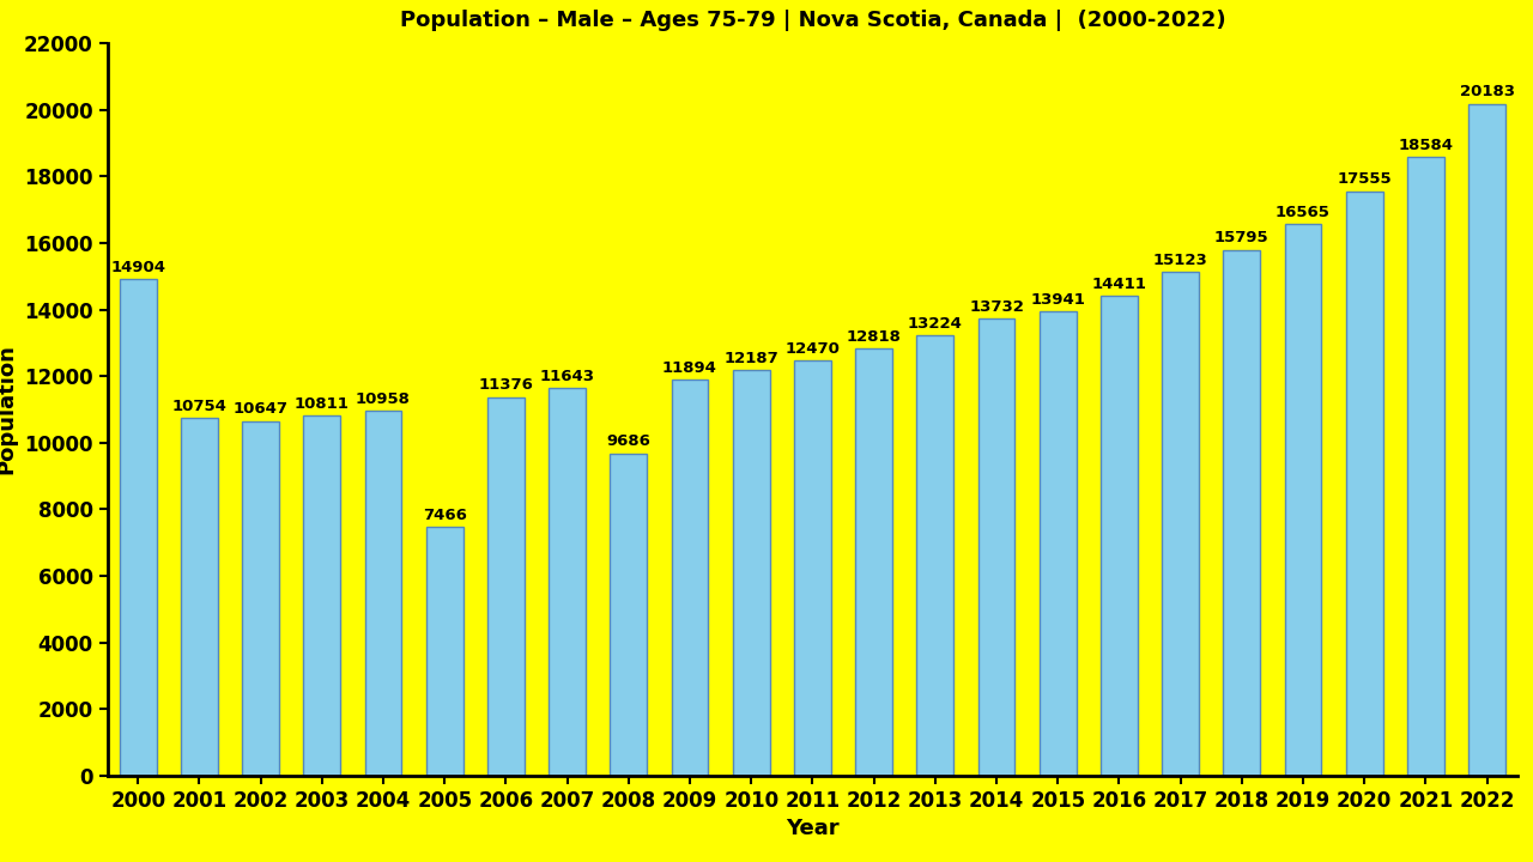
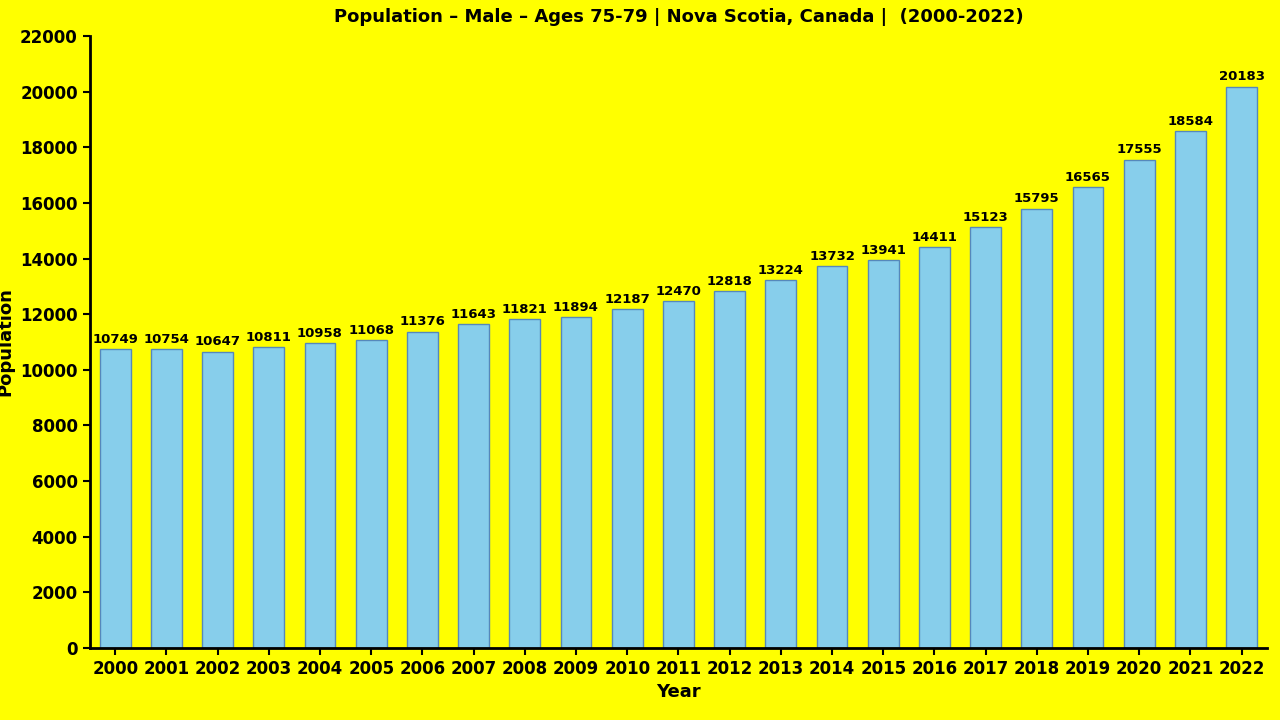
2000: 14904 -> 10749
2005: 7466 -> 11068
2008: 9686 -> 11821
